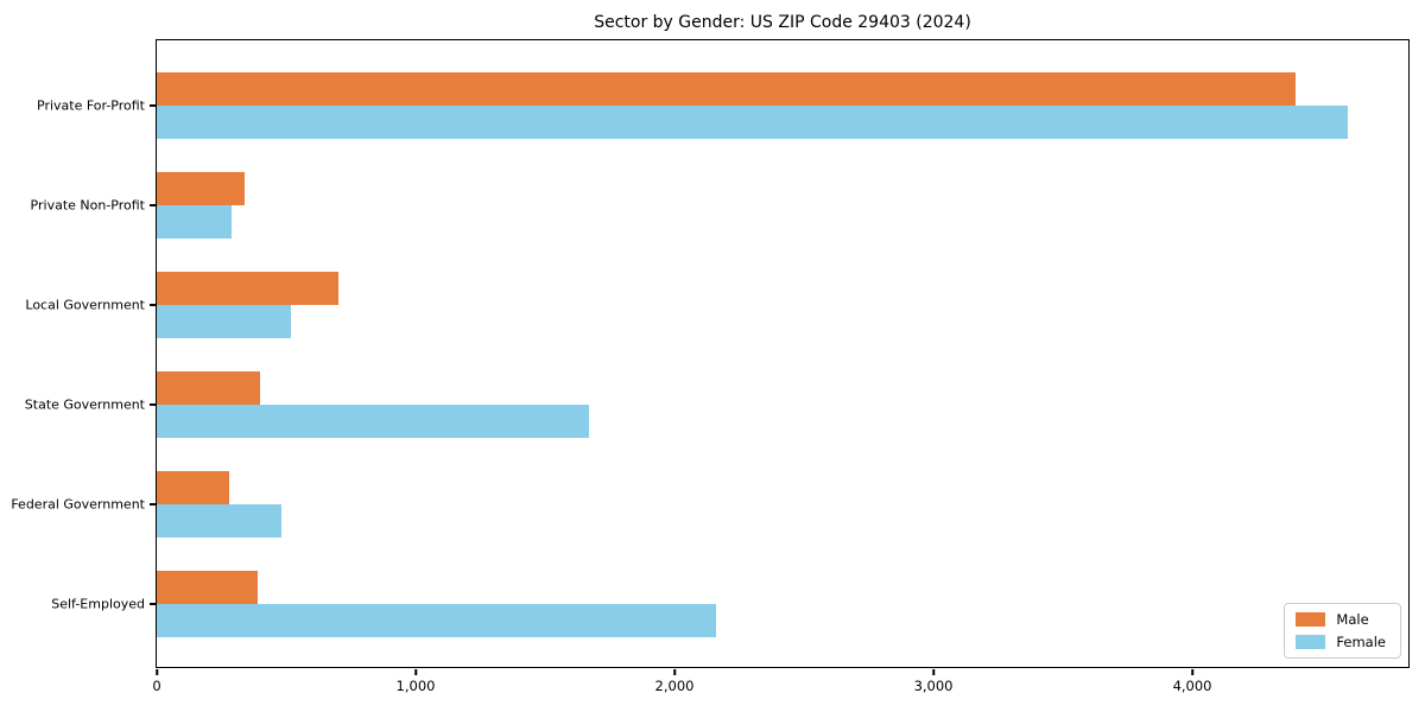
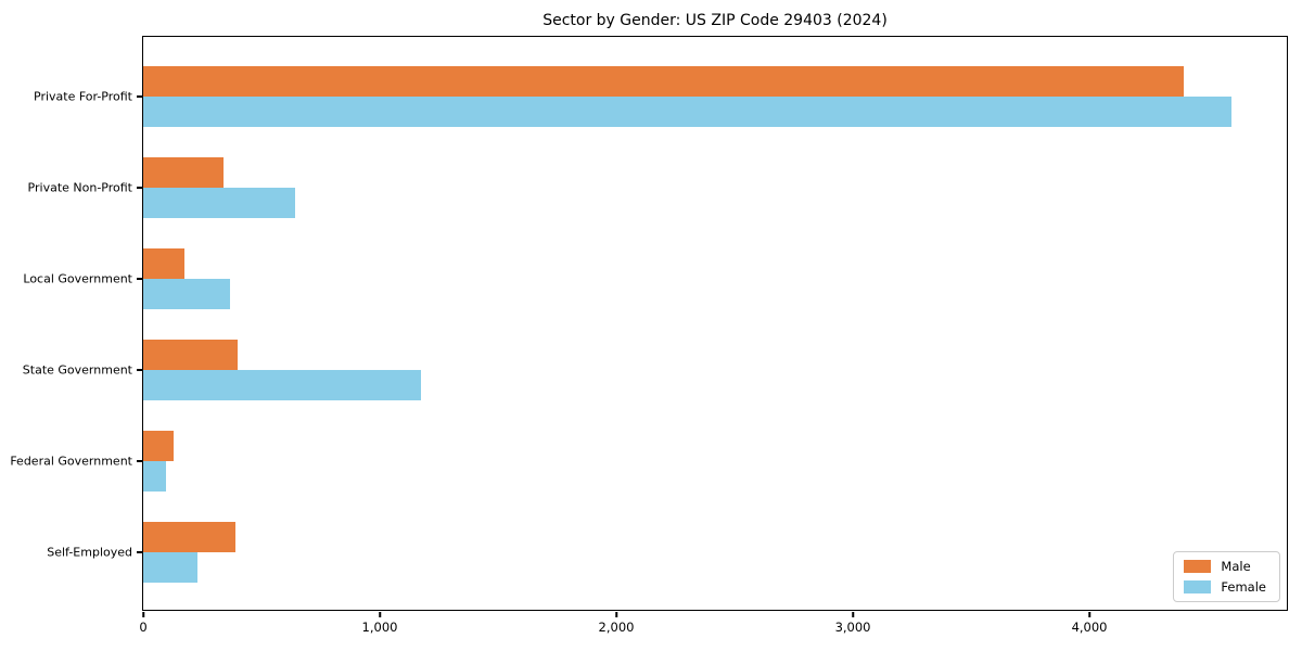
Female/Private Non-Profit: 290 -> 640
Male/Local Government: 700 -> 180
Female/Local Government: 520 -> 360
Female/State Government: 1670 -> 1180
Male/Federal Government: 280 -> 130
Female/Federal Government: 480 -> 100
Female/Self-Employed: 2160 -> 230
